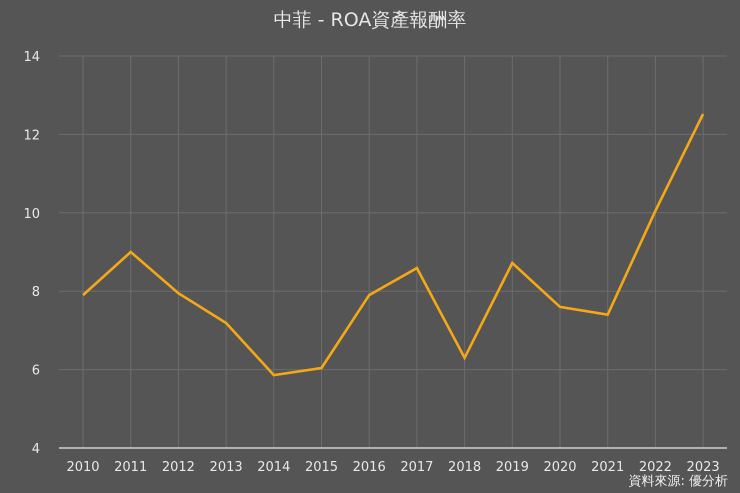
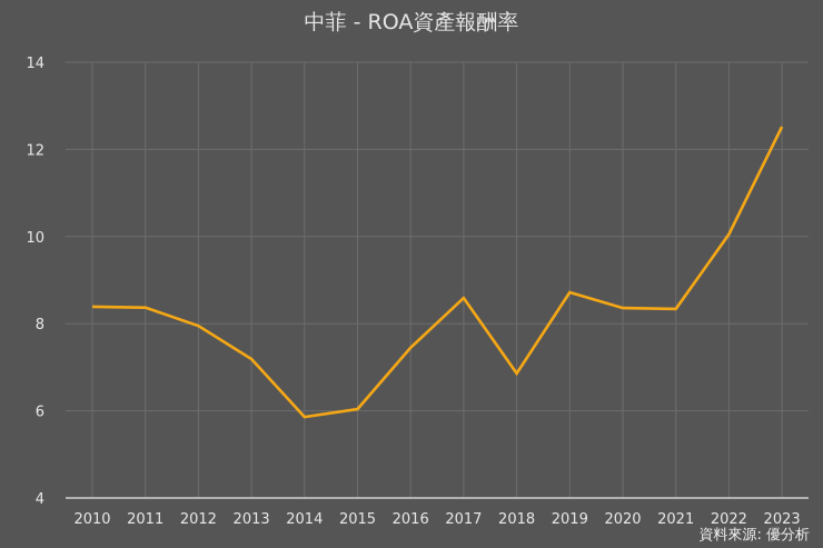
2010: 7.9 -> 8.4
2011: 9.0 -> 8.4
2016: 7.9 -> 7.5
2018: 6.3 -> 6.9
2020: 7.6 -> 8.4
2021: 7.4 -> 8.3
